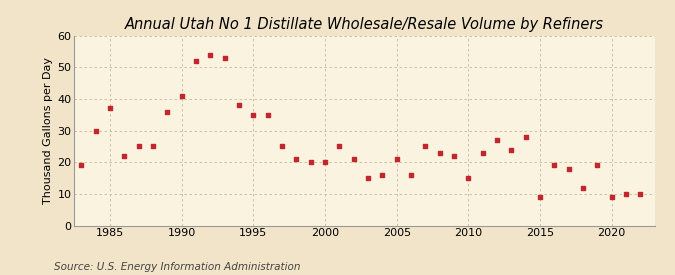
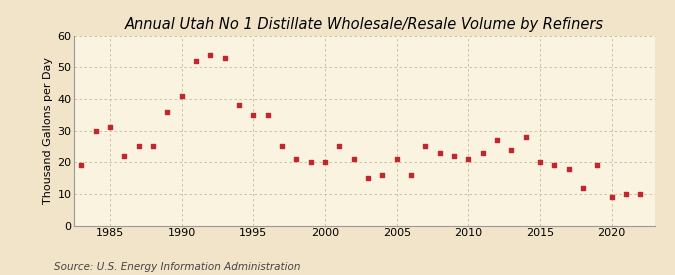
1985: 37 -> 31
2010: 15 -> 21
2015: 9 -> 20
